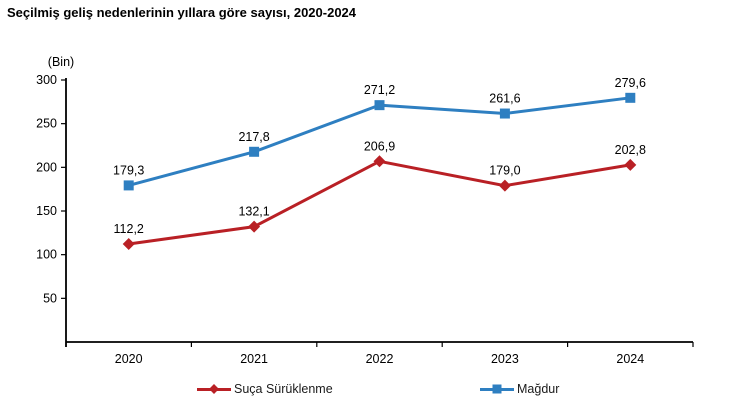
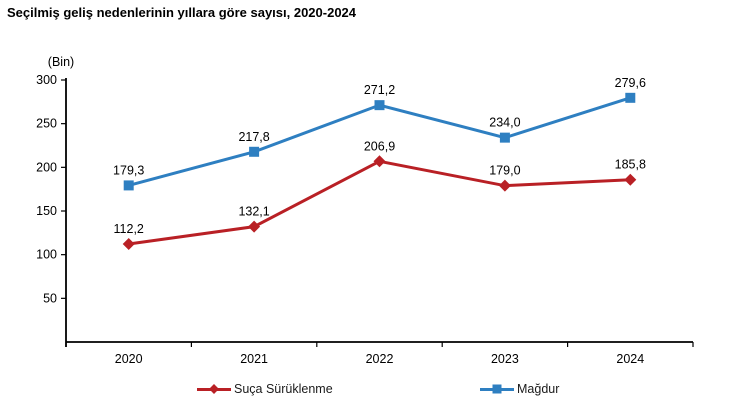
Mağdur/2023: 261,6 -> 234,0
Suça Sürüklenme/2024: 202,8 -> 185,8
